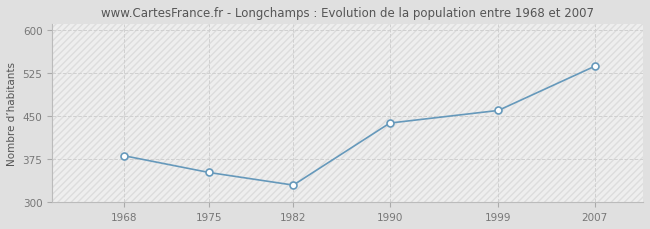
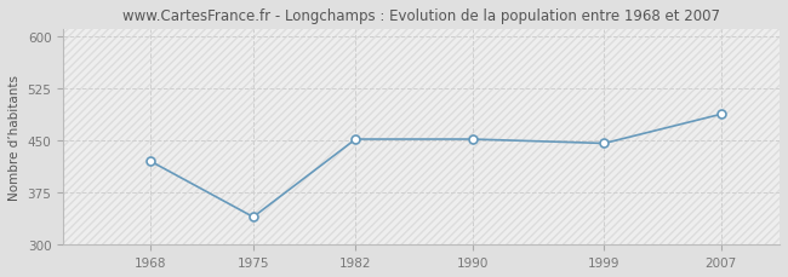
1968: 381 -> 420
1975: 352 -> 340
1982: 330 -> 452
1990: 438 -> 452
1999: 460 -> 446
2007: 537 -> 488
